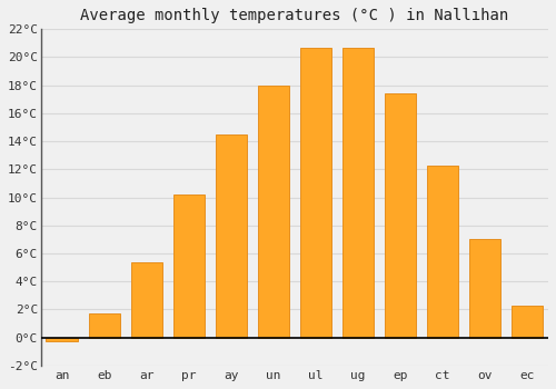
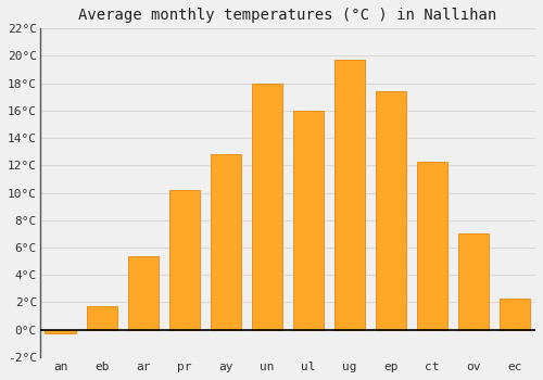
ay: 14.5°C -> 12.8°C
ul: 20.7°C -> 16.0°C
ug: 20.7°C -> 19.7°C
